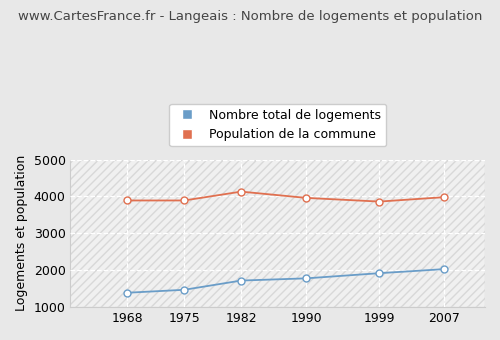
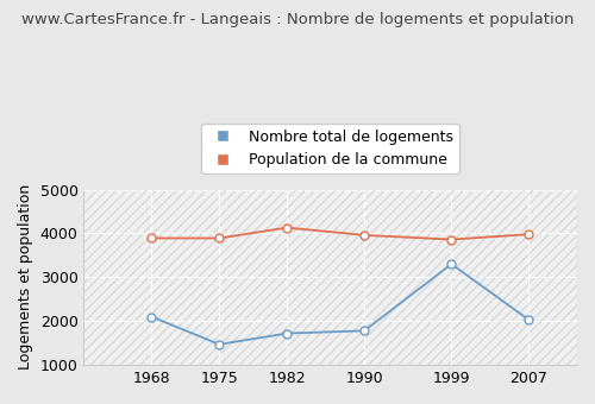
Nombre total de logements/1968: 1390 -> 2100
Nombre total de logements/1999: 1920 -> 3300
